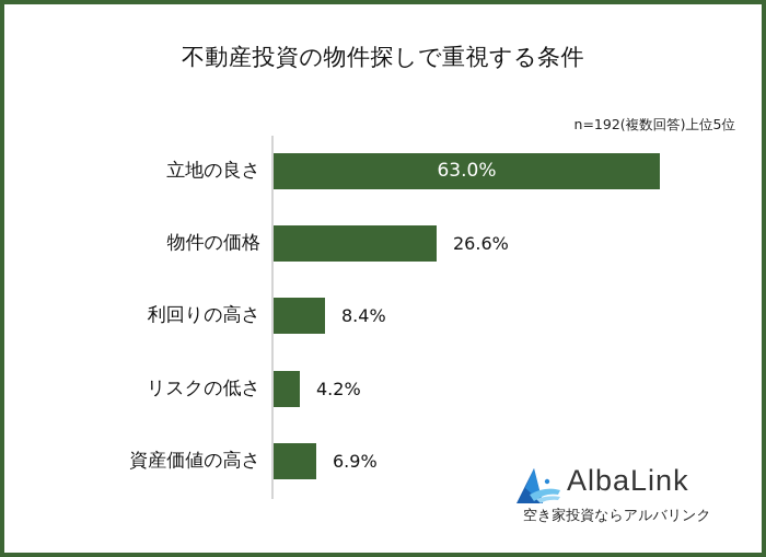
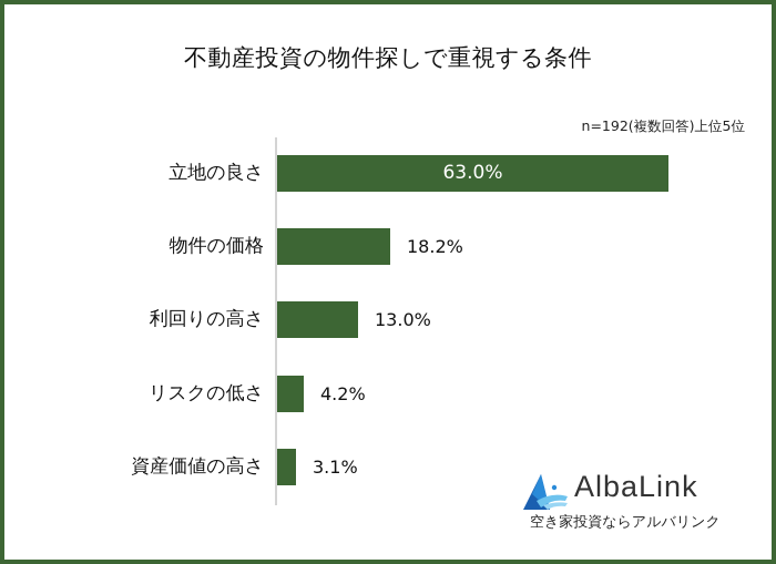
物件の価格: 26.6% -> 18.2%
利回りの高さ: 8.4% -> 13.0%
資産価値の高さ: 6.9% -> 3.1%
